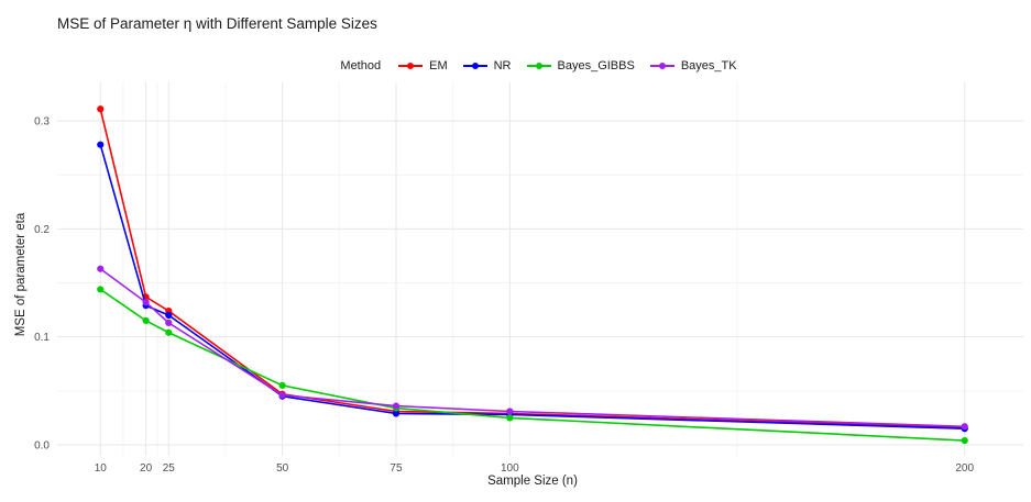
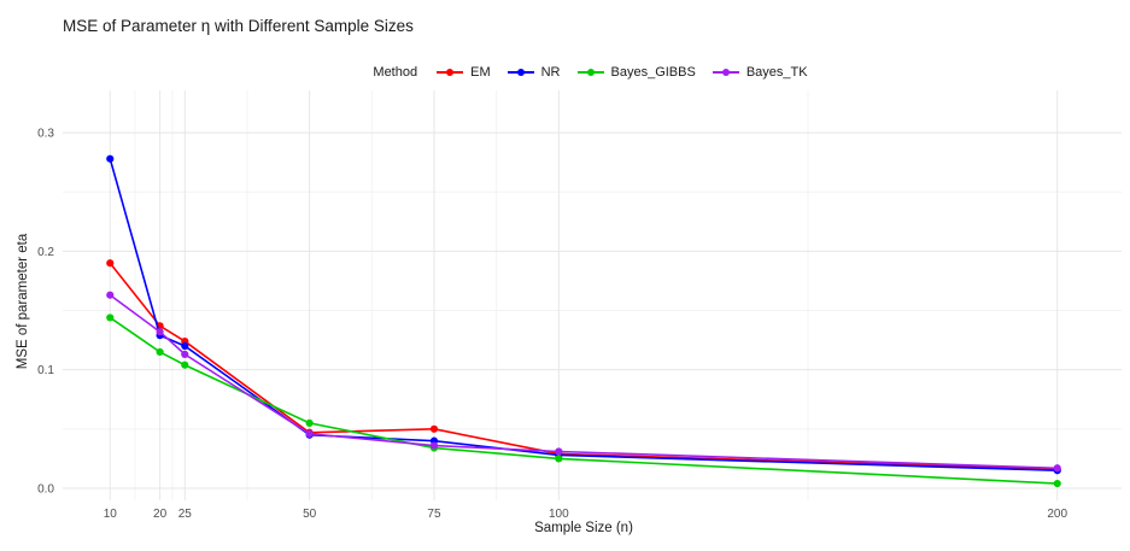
EM/10: 0.31 -> 0.19
EM/75: 0.03 -> 0.05
NR/75: 0.03 -> 0.04
